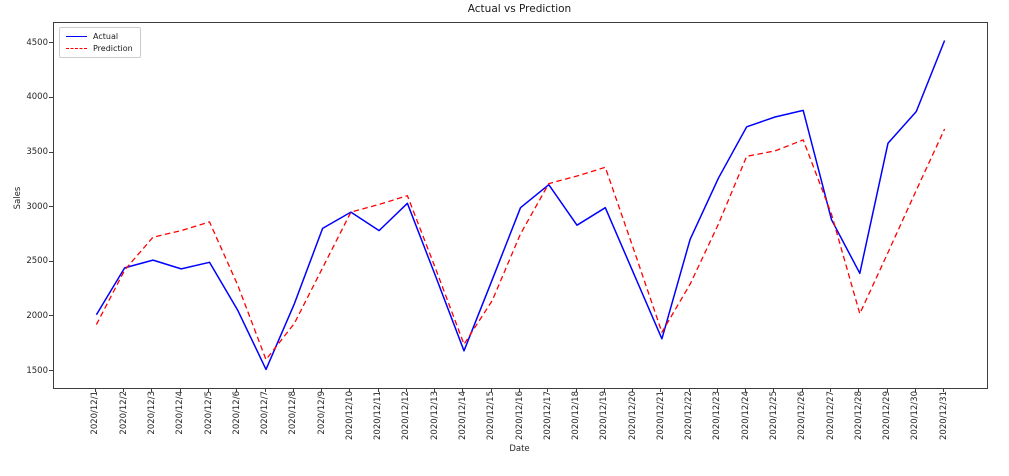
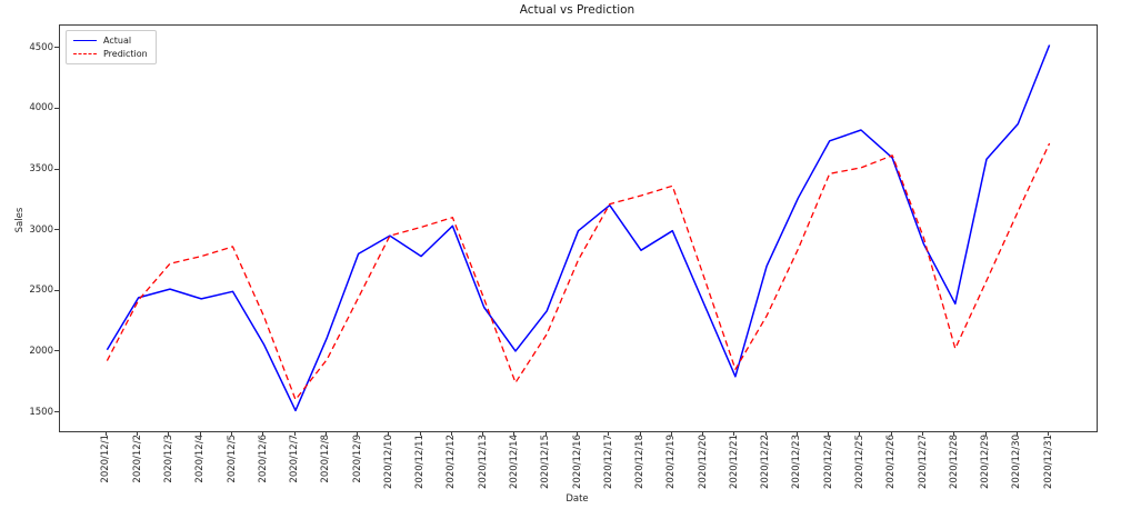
Actual/2020/12/14: 1690 -> 2010
Actual/2020/12/26: 3890 -> 3600
